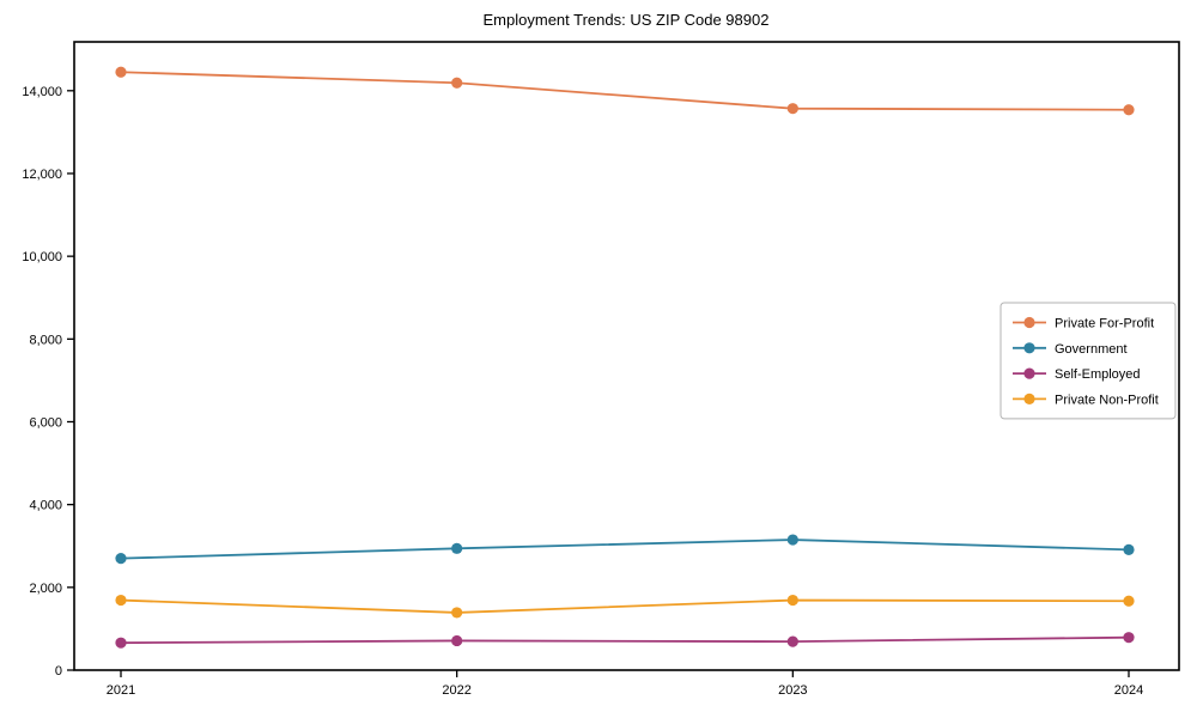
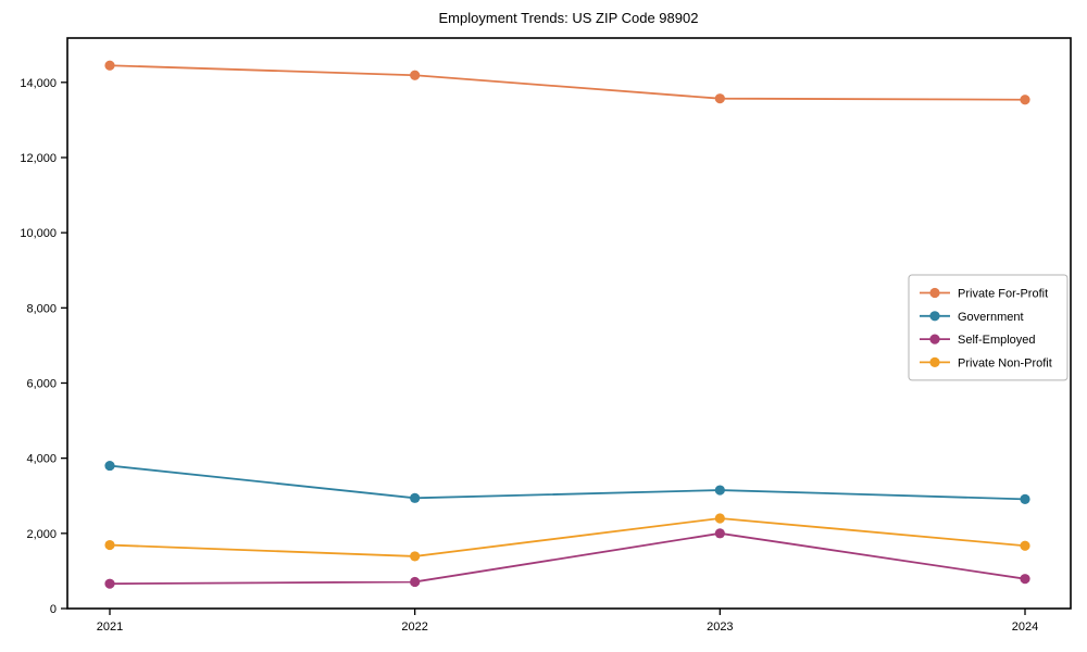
Government/2021: 2700 -> 3800
Self-Employed/2023: 700 -> 2000
Private Non-Profit/2023: 1700 -> 2400
